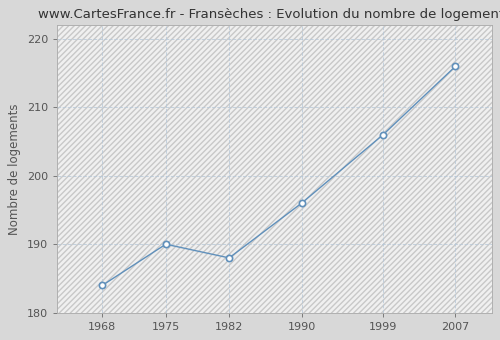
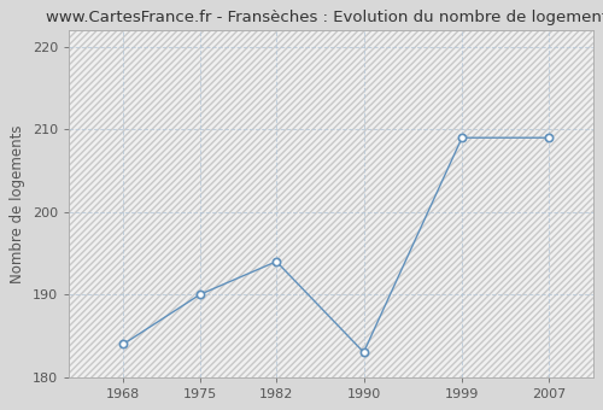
1982: 188 -> 194
1990: 196 -> 183
1999: 206 -> 209
2007: 216 -> 209
